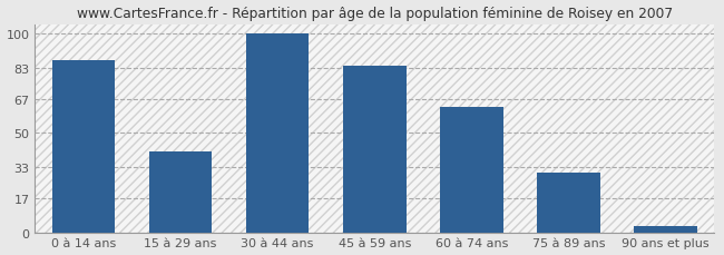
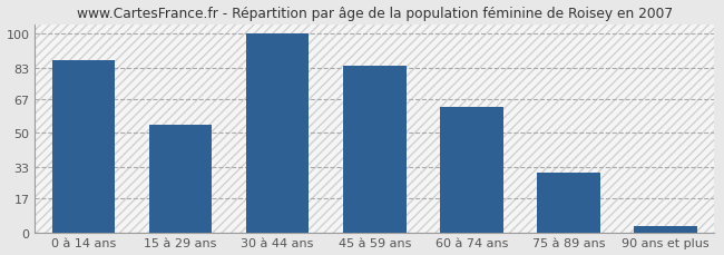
15 à 29 ans: 41 -> 54
